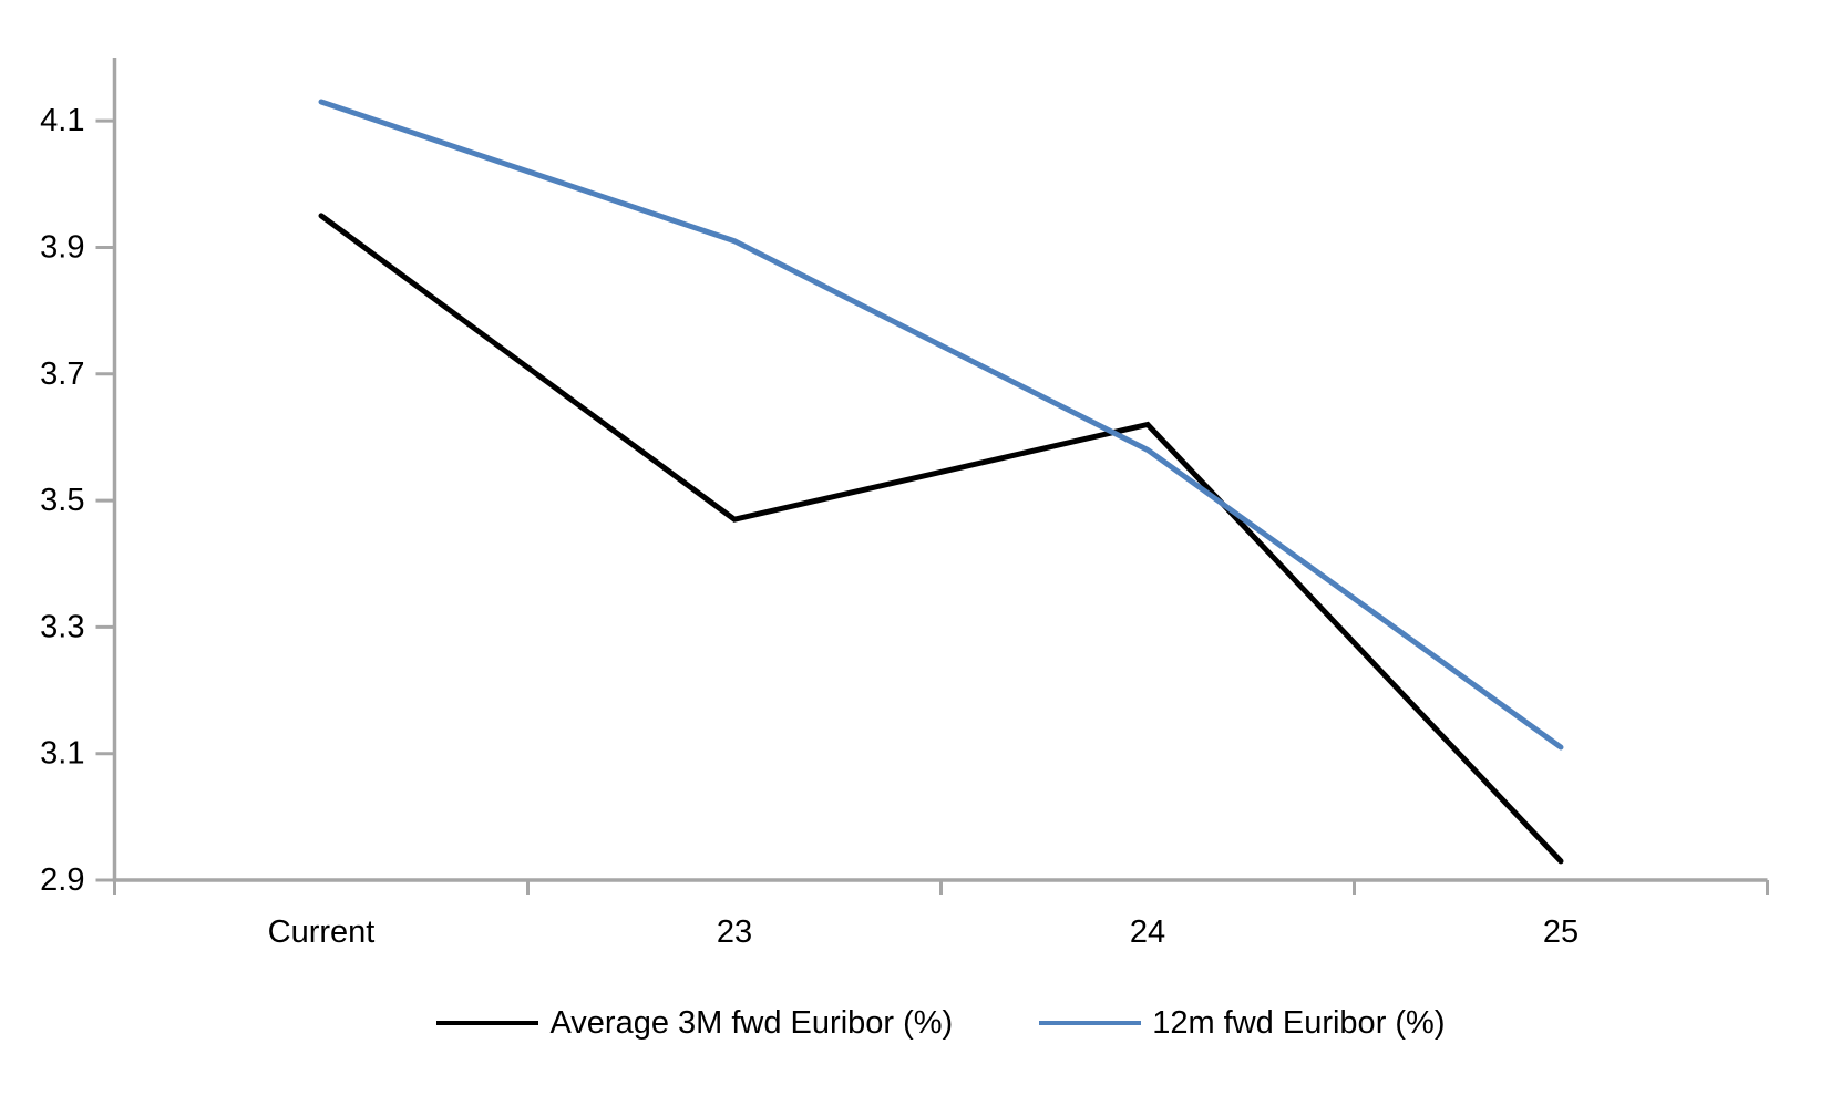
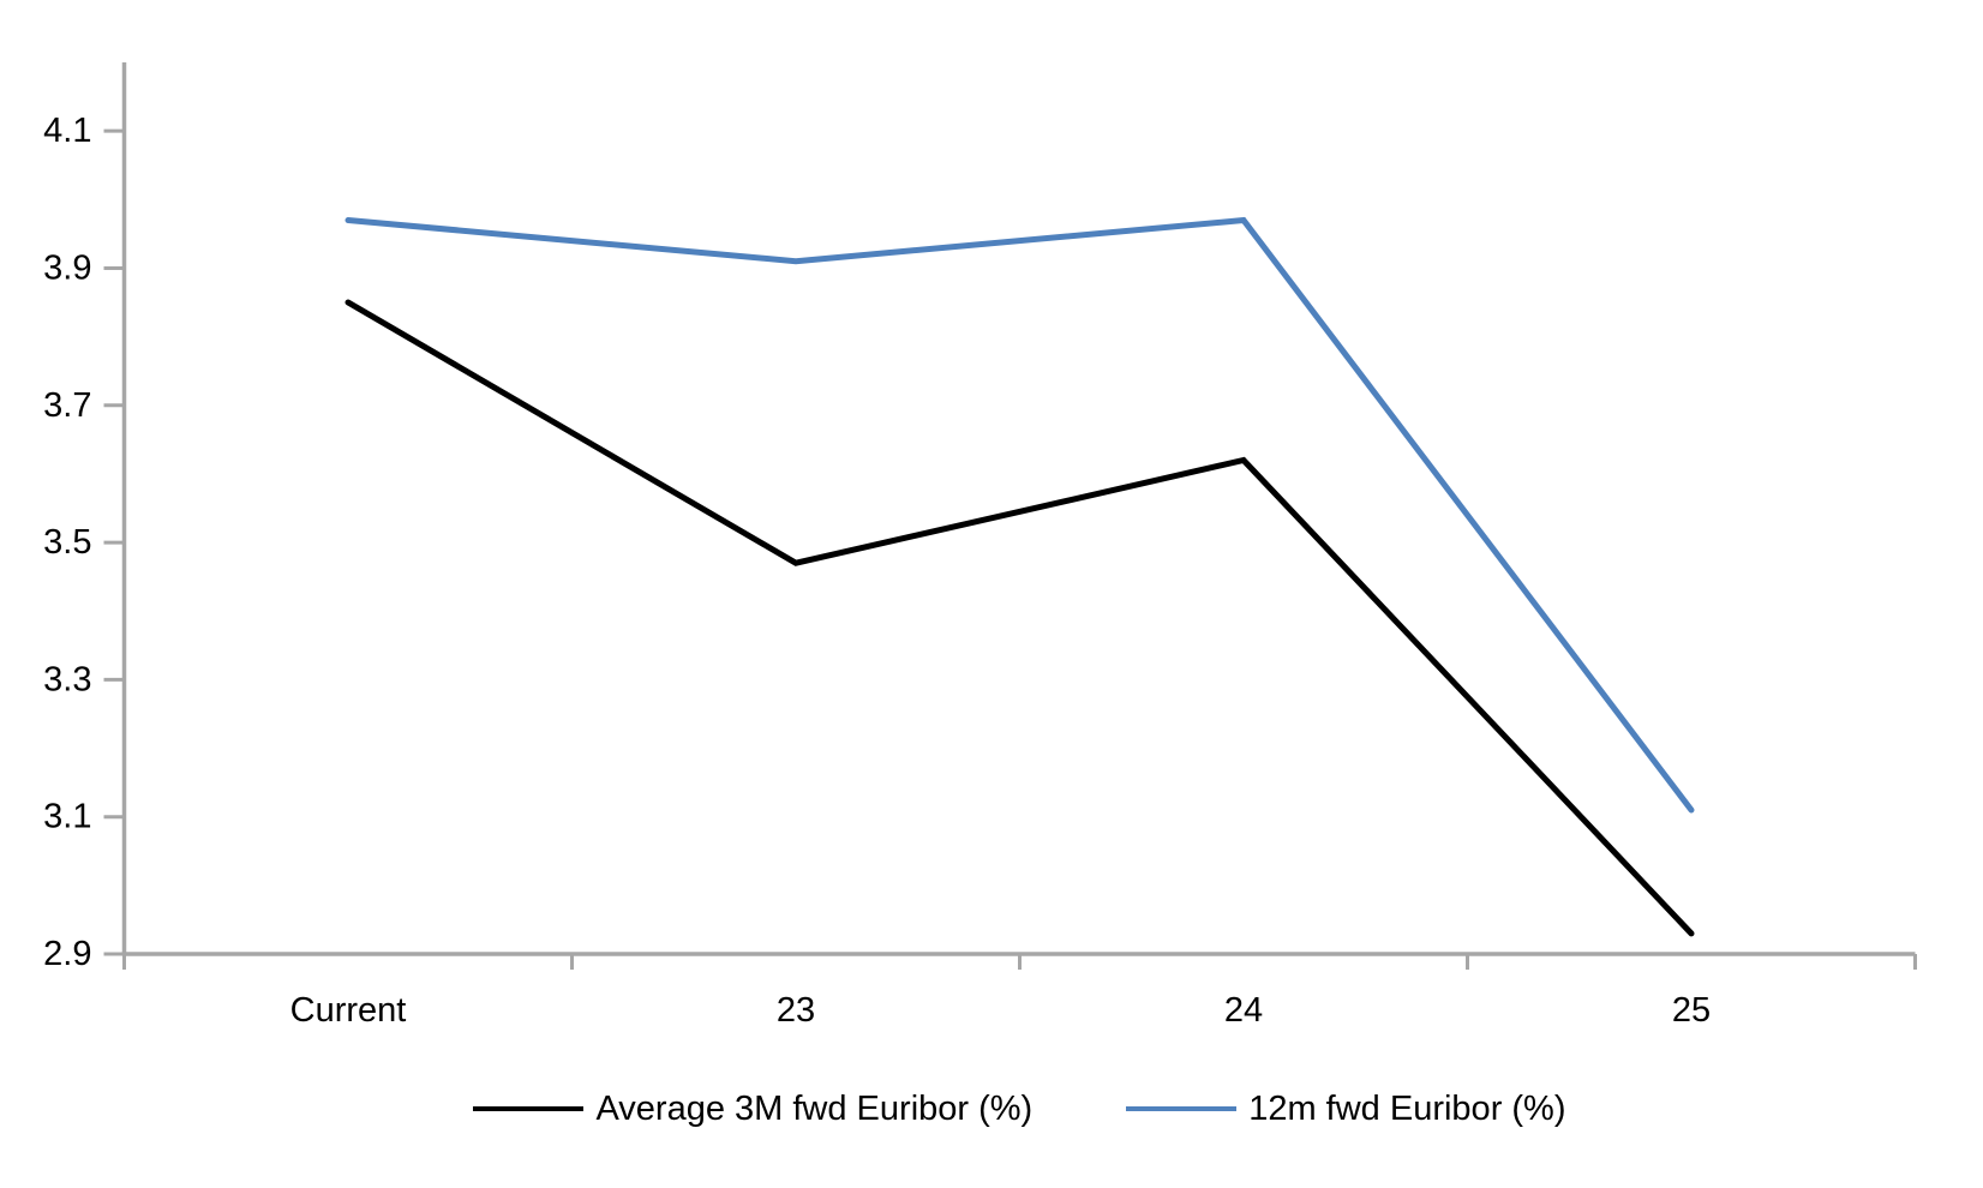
Average 3M fwd Euribor (%)/Current: 3.95 -> 3.85
12m fwd Euribor (%)/Current: 4.13 -> 3.97
12m fwd Euribor (%)/24: 3.58 -> 3.97
